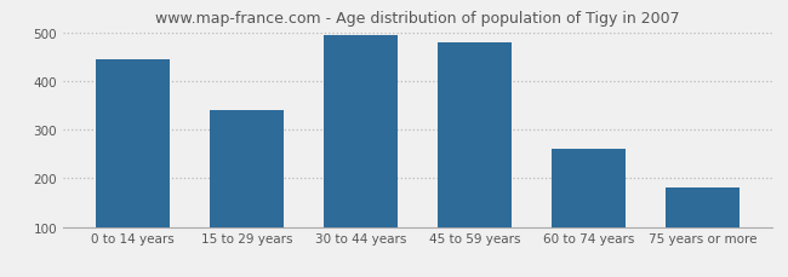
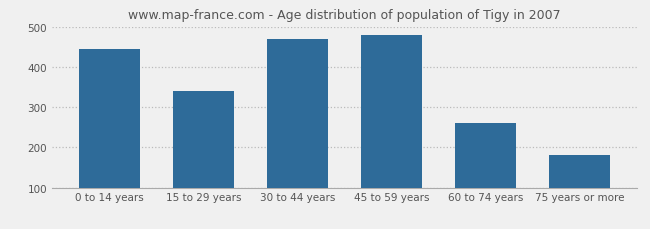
30 to 44 years: 495 -> 470
